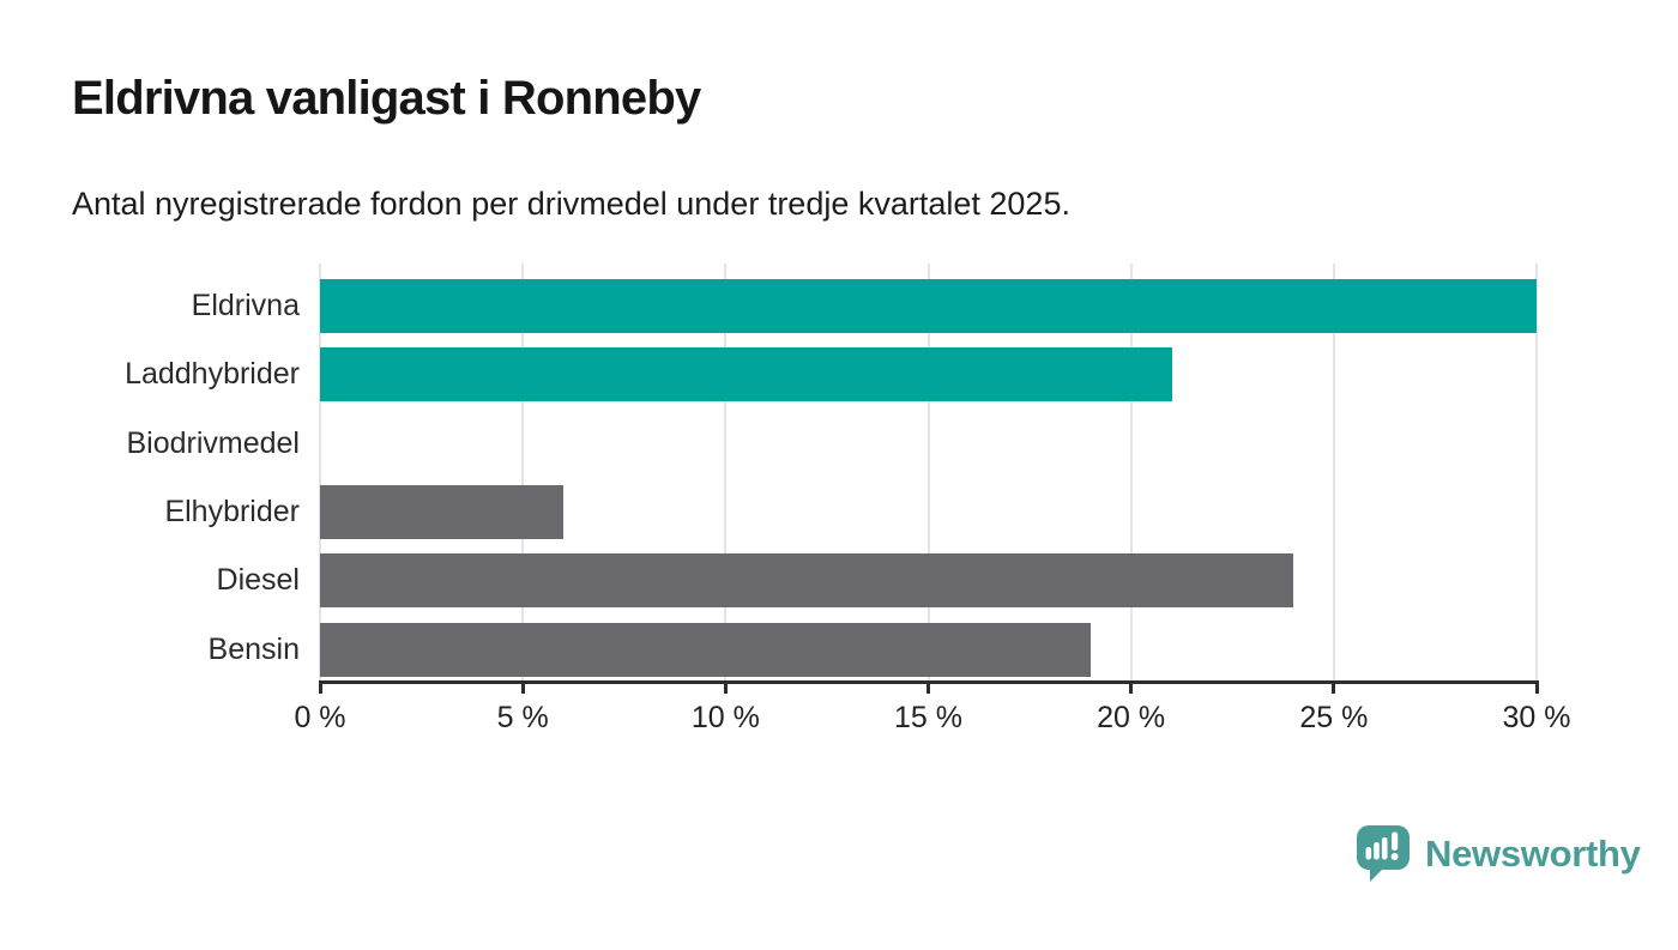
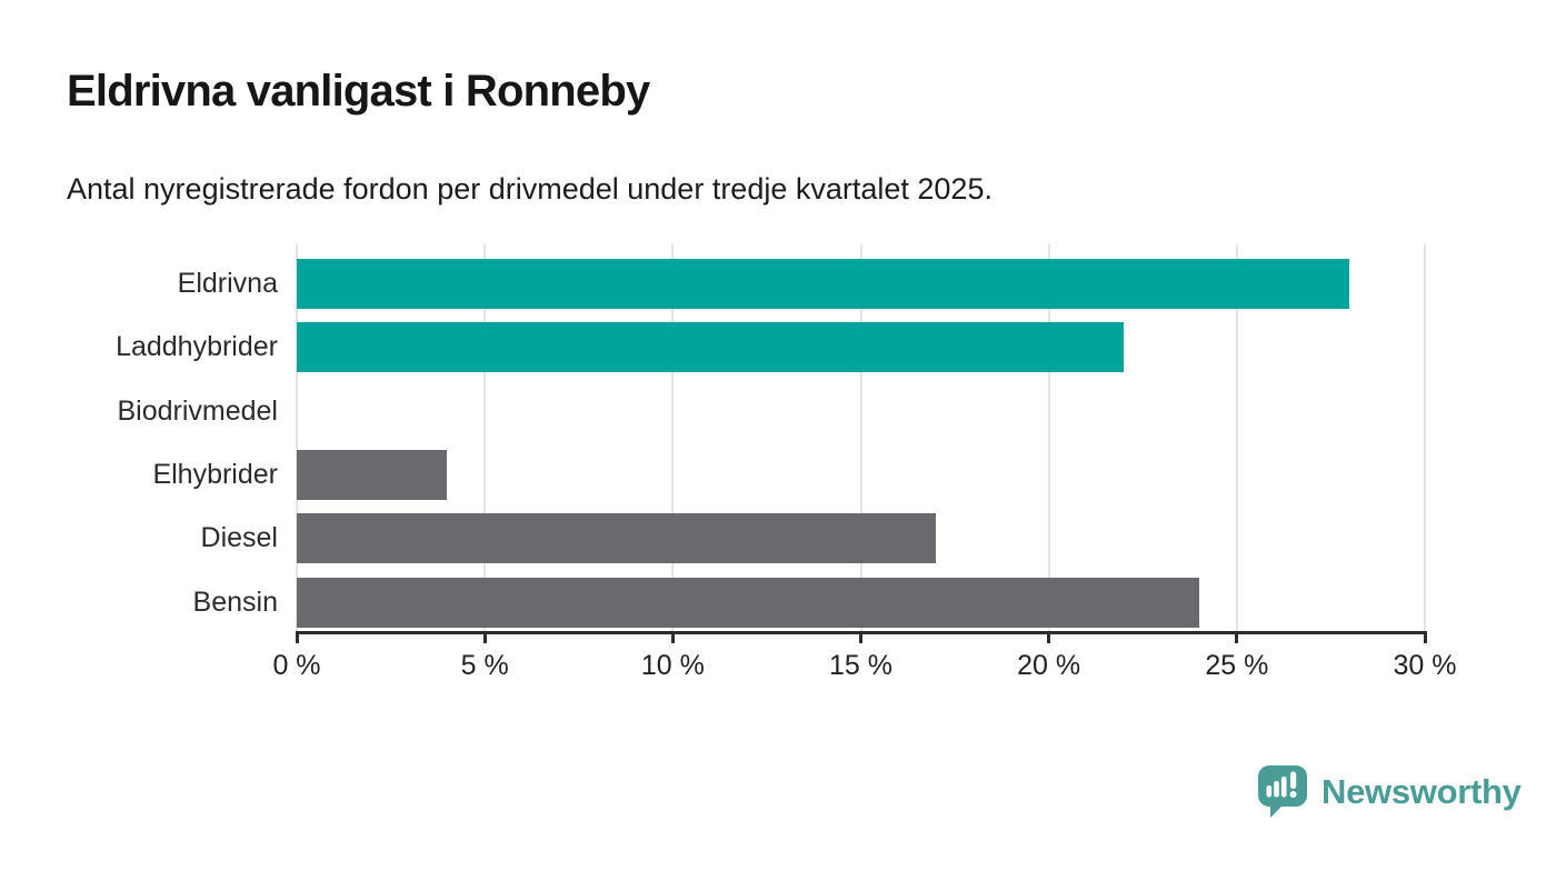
Eldrivna: 30% -> 28%
Laddhybrider: 21% -> 22%
Elhybrider: 6% -> 4%
Diesel: 24% -> 17%
Bensin: 19% -> 24%
